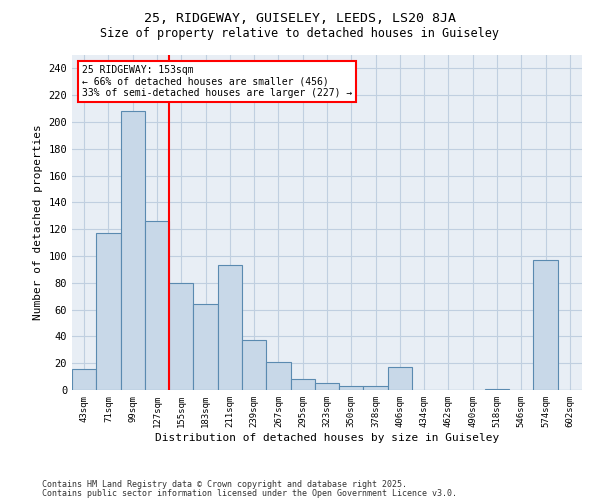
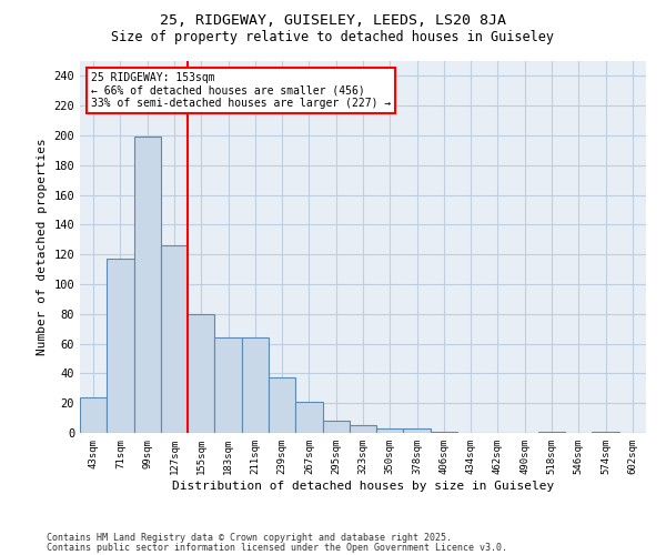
43sqm: 16 -> 24
99sqm: 208 -> 199
211sqm: 93 -> 64
406sqm: 17 -> 1
574sqm: 97 -> 1
